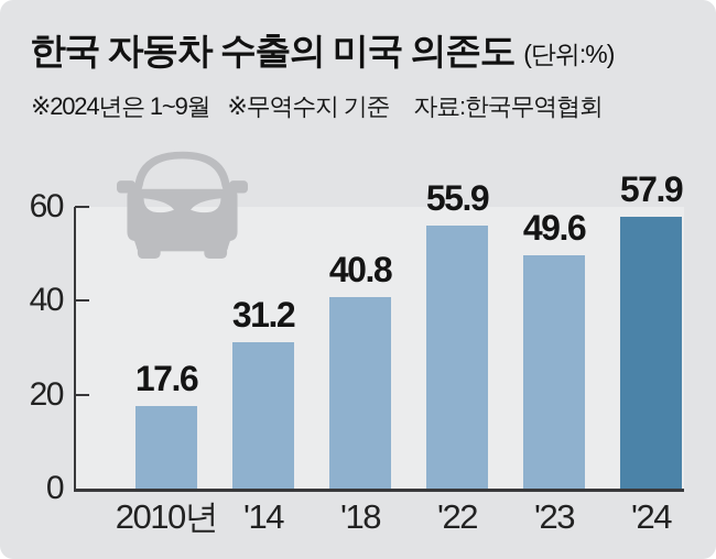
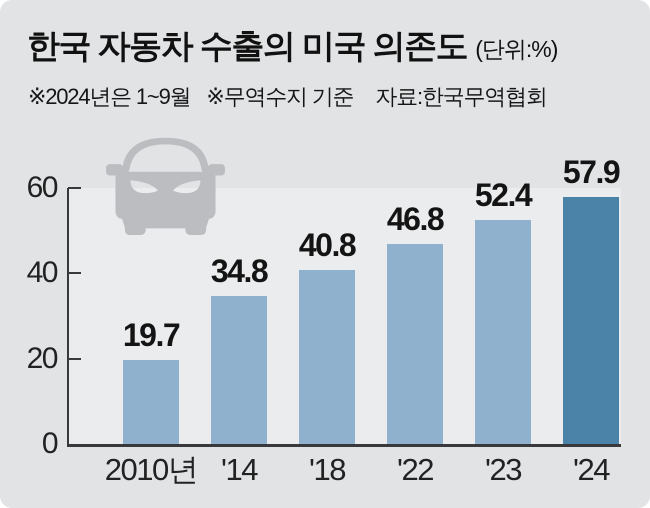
2010년: 17.6 -> 19.7
'14: 31.2 -> 34.8
'22: 55.9 -> 46.8
'23: 49.6 -> 52.4
